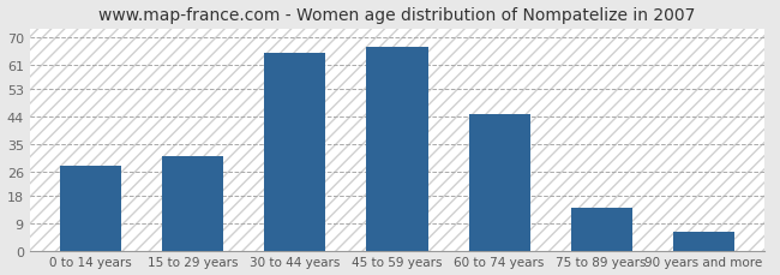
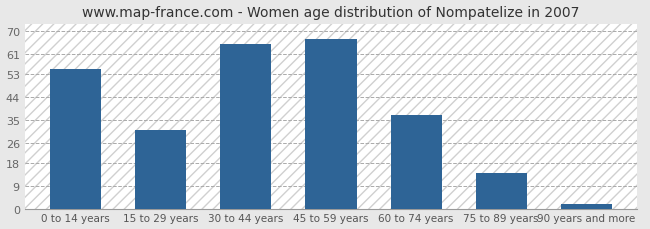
0 to 14 years: 28 -> 55
60 to 74 years: 45 -> 37
90 years and more: 6 -> 2
